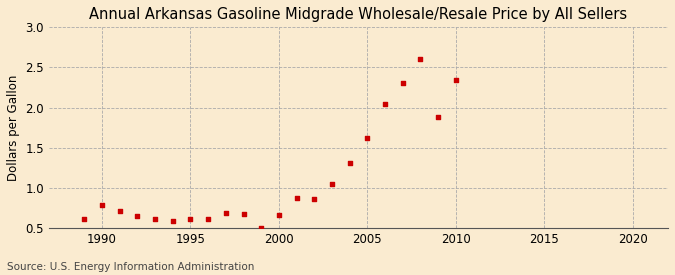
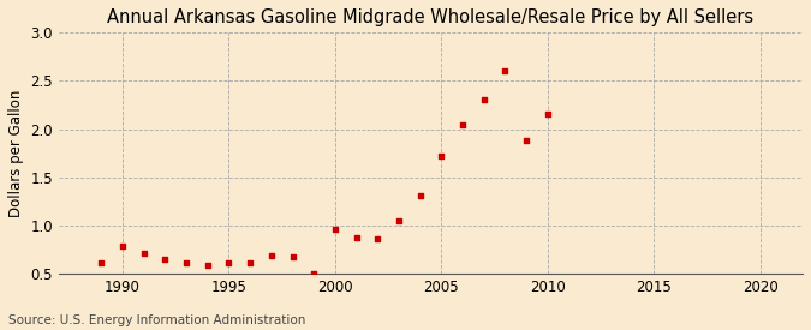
2000: 0.66 -> 0.96
2005: 1.62 -> 1.72
2010: 2.34 -> 2.16
